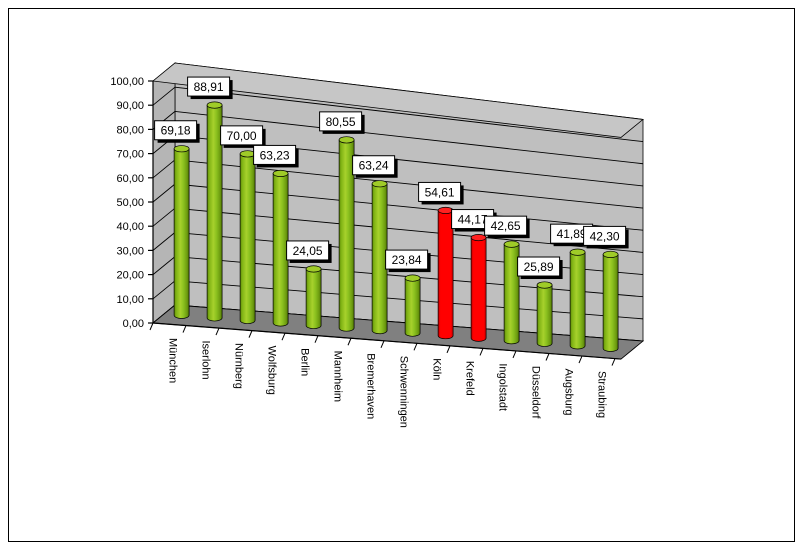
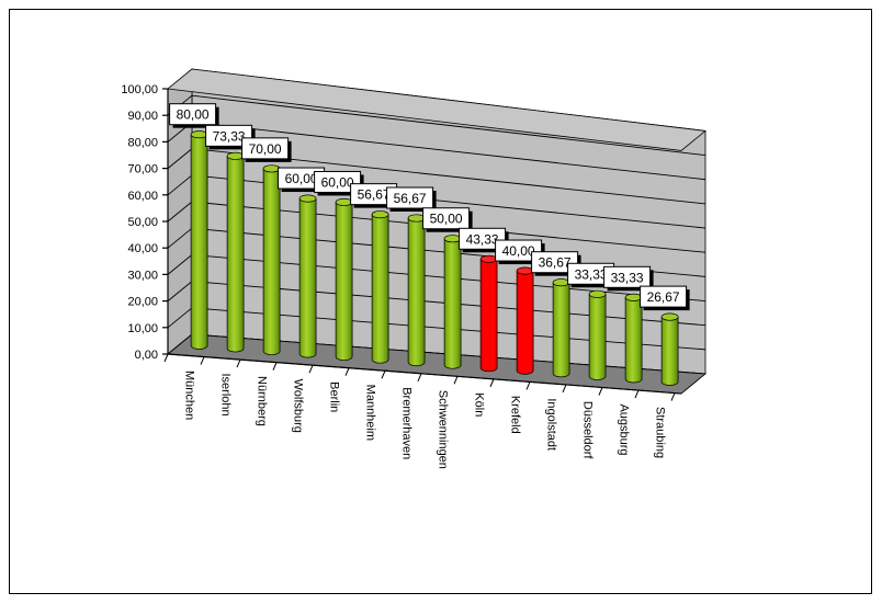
München: 69,18 -> 80,00
Iserlohn: 88,91 -> 73,33
Wolfsburg: 63,23 -> 60,00
Berlin: 24,05 -> 60,00
Mannheim: 80,55 -> 56,67
Bremerhaven: 63,24 -> 56,67
Schwenningen: 23,84 -> 50,00
Köln: 54,61 -> 43,33
Krefeld: 44,17 -> 40,00
Ingolstadt: 42,65 -> 36,67
Düsseldorf: 25,89 -> 33,33
Augsburg: 41,89 -> 33,33
Straubing: 42,30 -> 26,67
